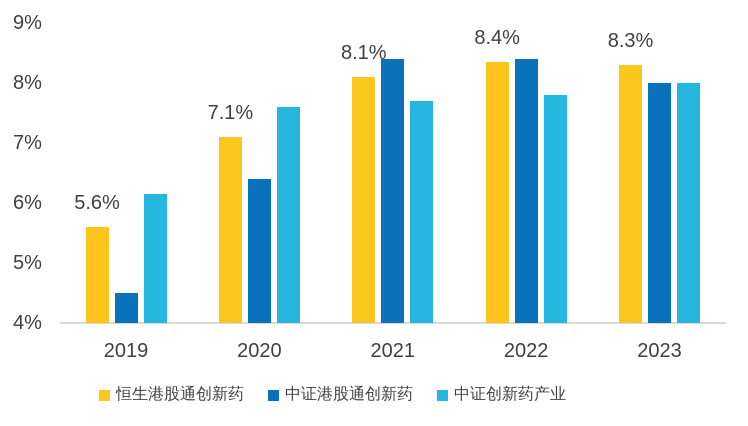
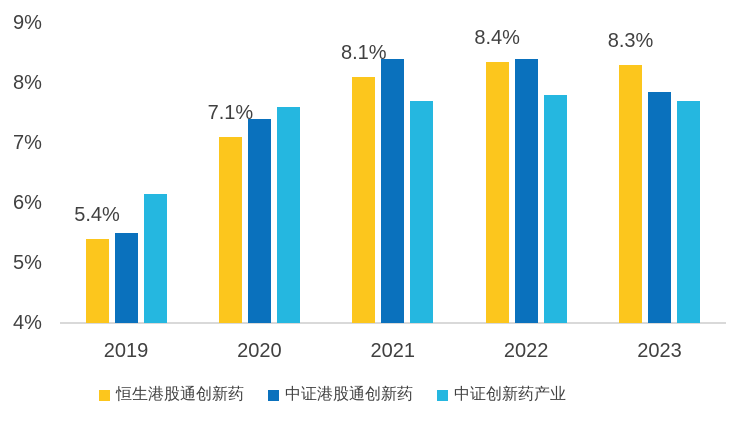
恒生港股通创新药/2019: 5.6% -> 5.4%
中证港股通创新药/2019: 4.5% -> 5.5%
中证港股通创新药/2020: 6.4% -> 7.4%
中证港股通创新药/2023: 8.0% -> 7.8%
中证创新药产业/2023: 8.0% -> 7.7%
